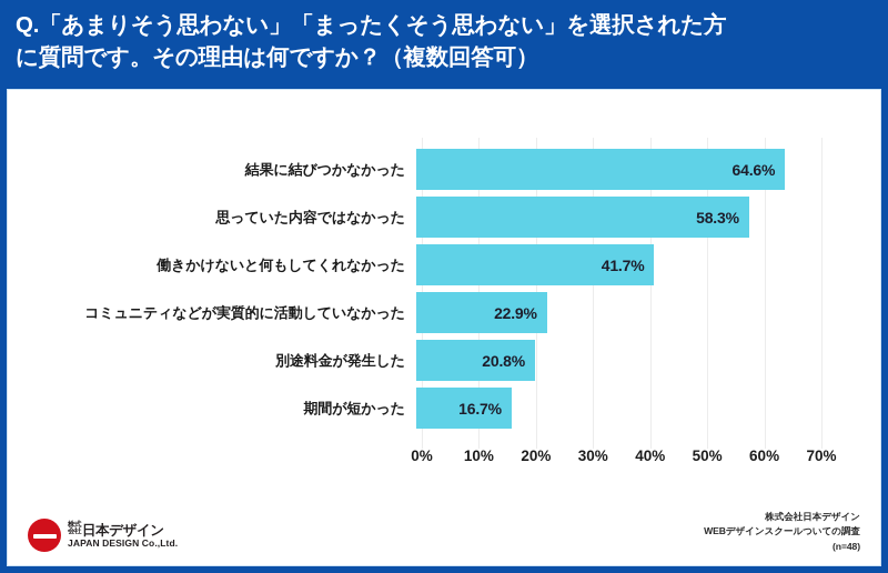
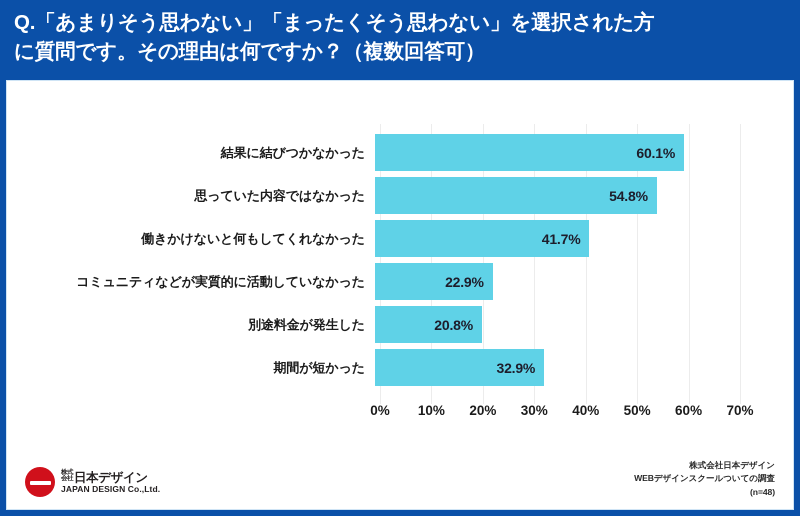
結果に結びつかなかった: 64.6% -> 60.1%
思っていた内容ではなかった: 58.3% -> 54.8%
期間が短かった: 16.7% -> 32.9%
